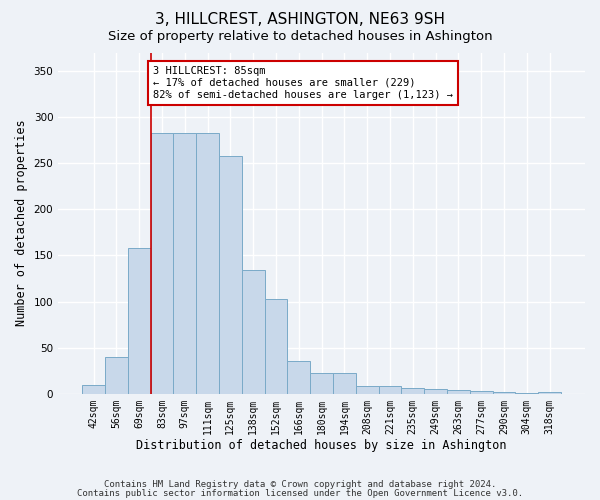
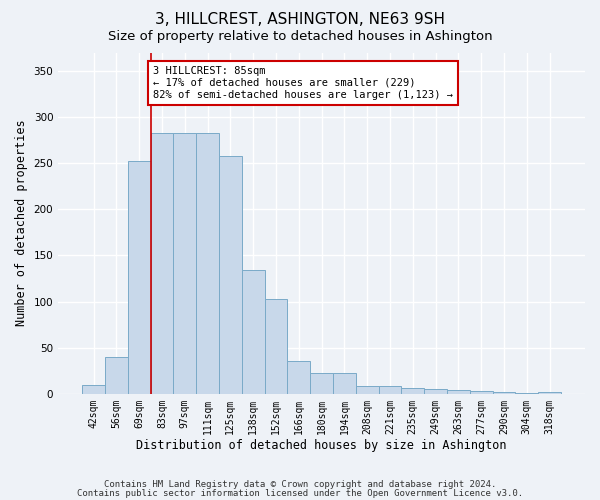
69sqm: 158 -> 252
